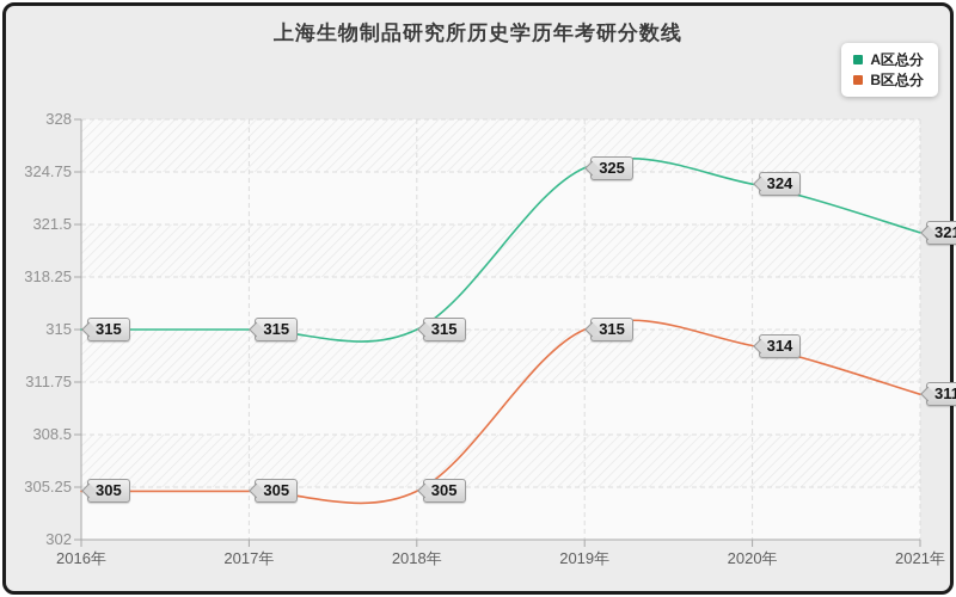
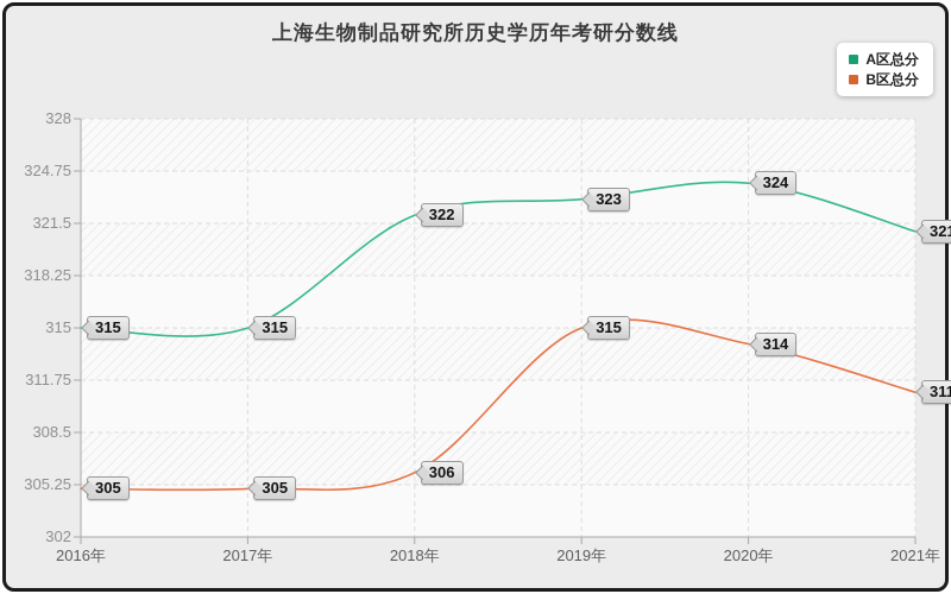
A区总分/2018年: 315 -> 322
B区总分/2018年: 305 -> 306
A区总分/2019年: 325 -> 323
